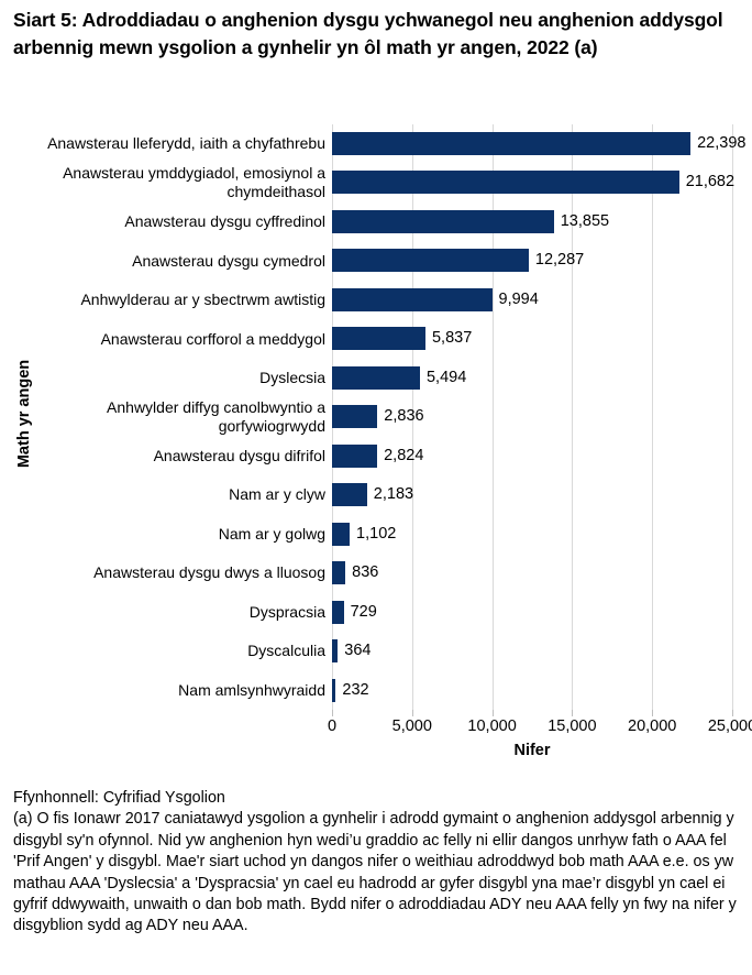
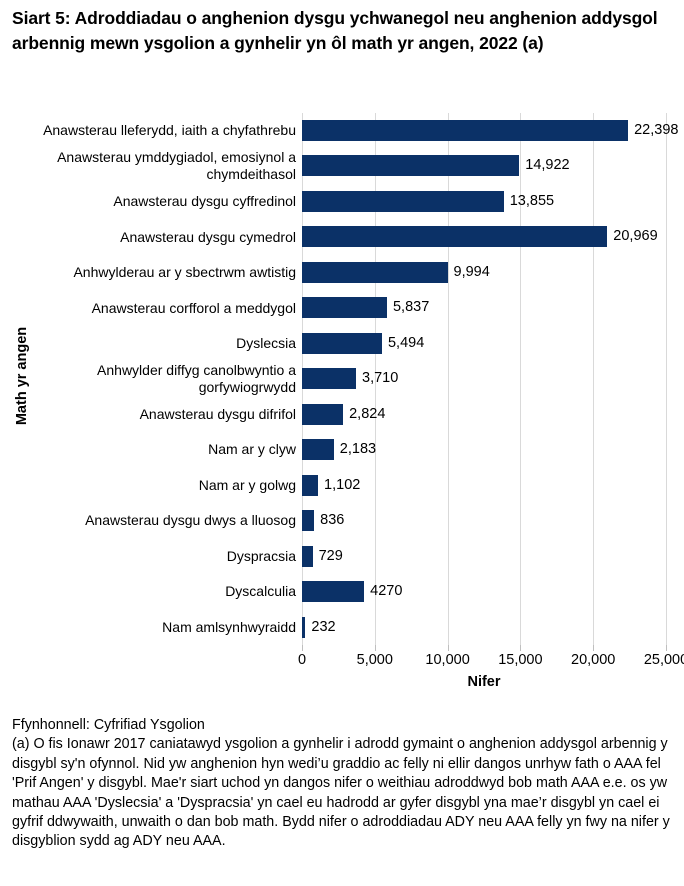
Anawsterau ymddygiadol, emosiynol a chymdeithasol: 21,682 -> 14,922
Anawsterau dysgu cymedrol: 12,287 -> 20,969
Anhwylder diffyg canolbwyntio a gorfywiogrwydd: 2,836 -> 3,710
Dyscalculia: 364 -> 4270
